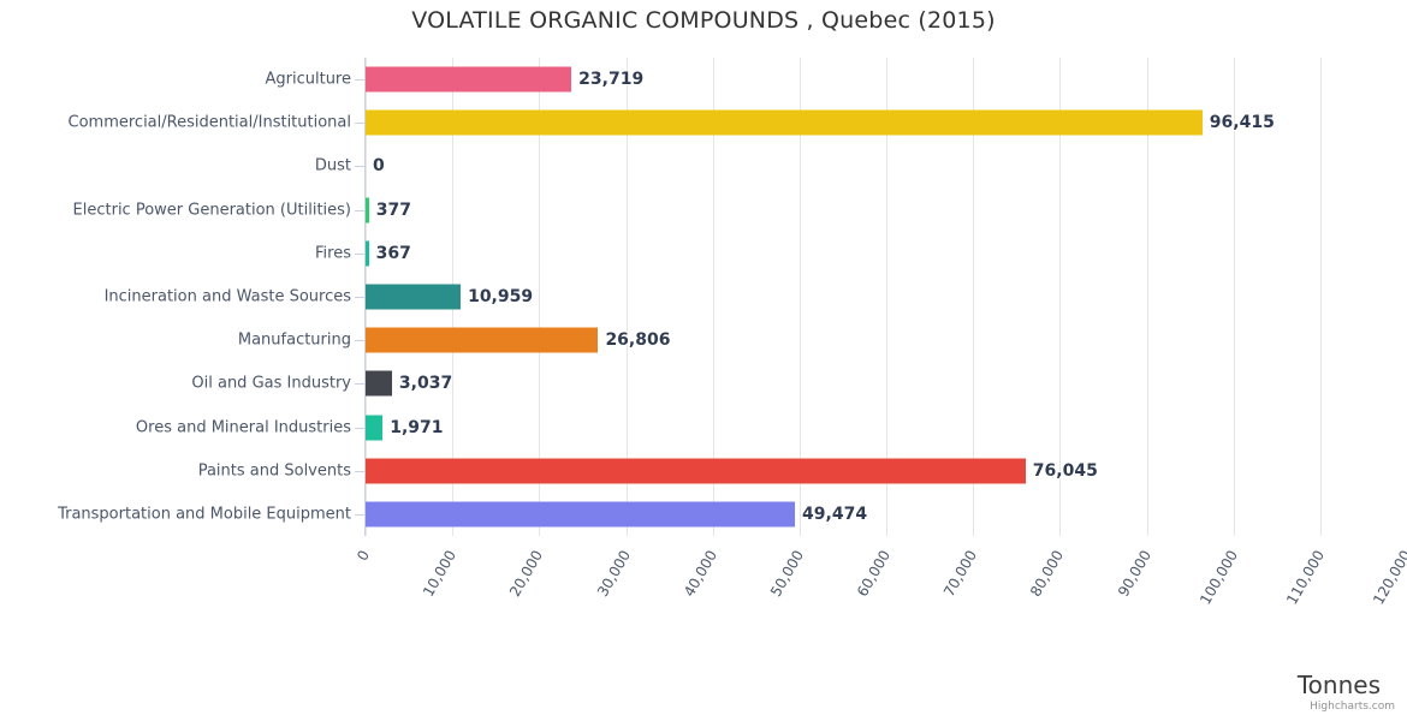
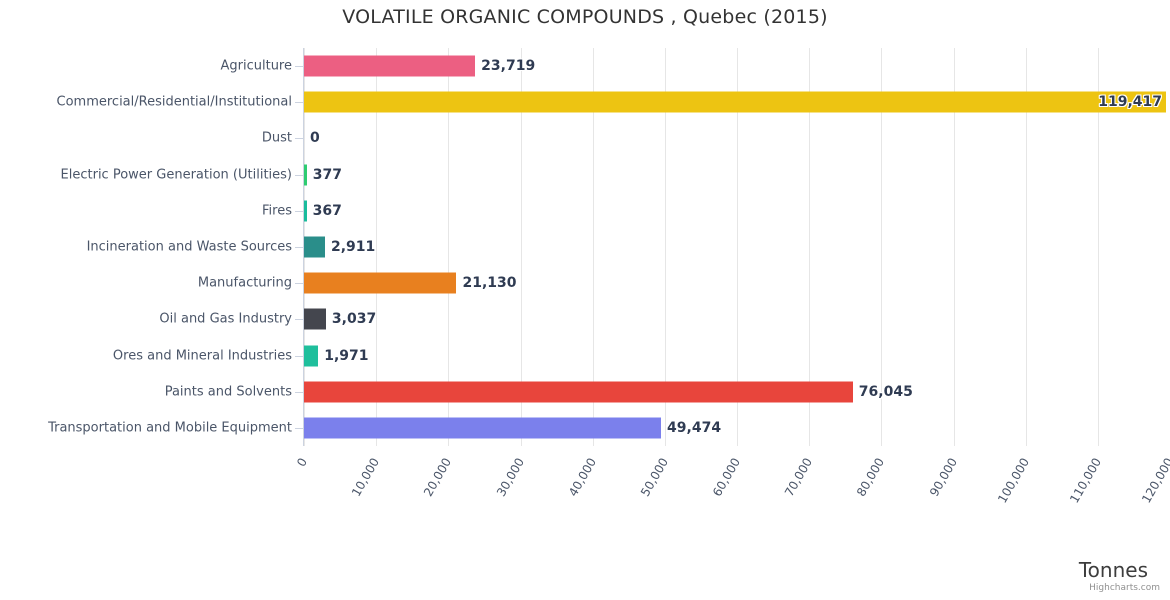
Commercial/Residential/Institutional: 96,415 -> 119,417
Incineration and Waste Sources: 10,959 -> 2,911
Manufacturing: 26,806 -> 21,130
